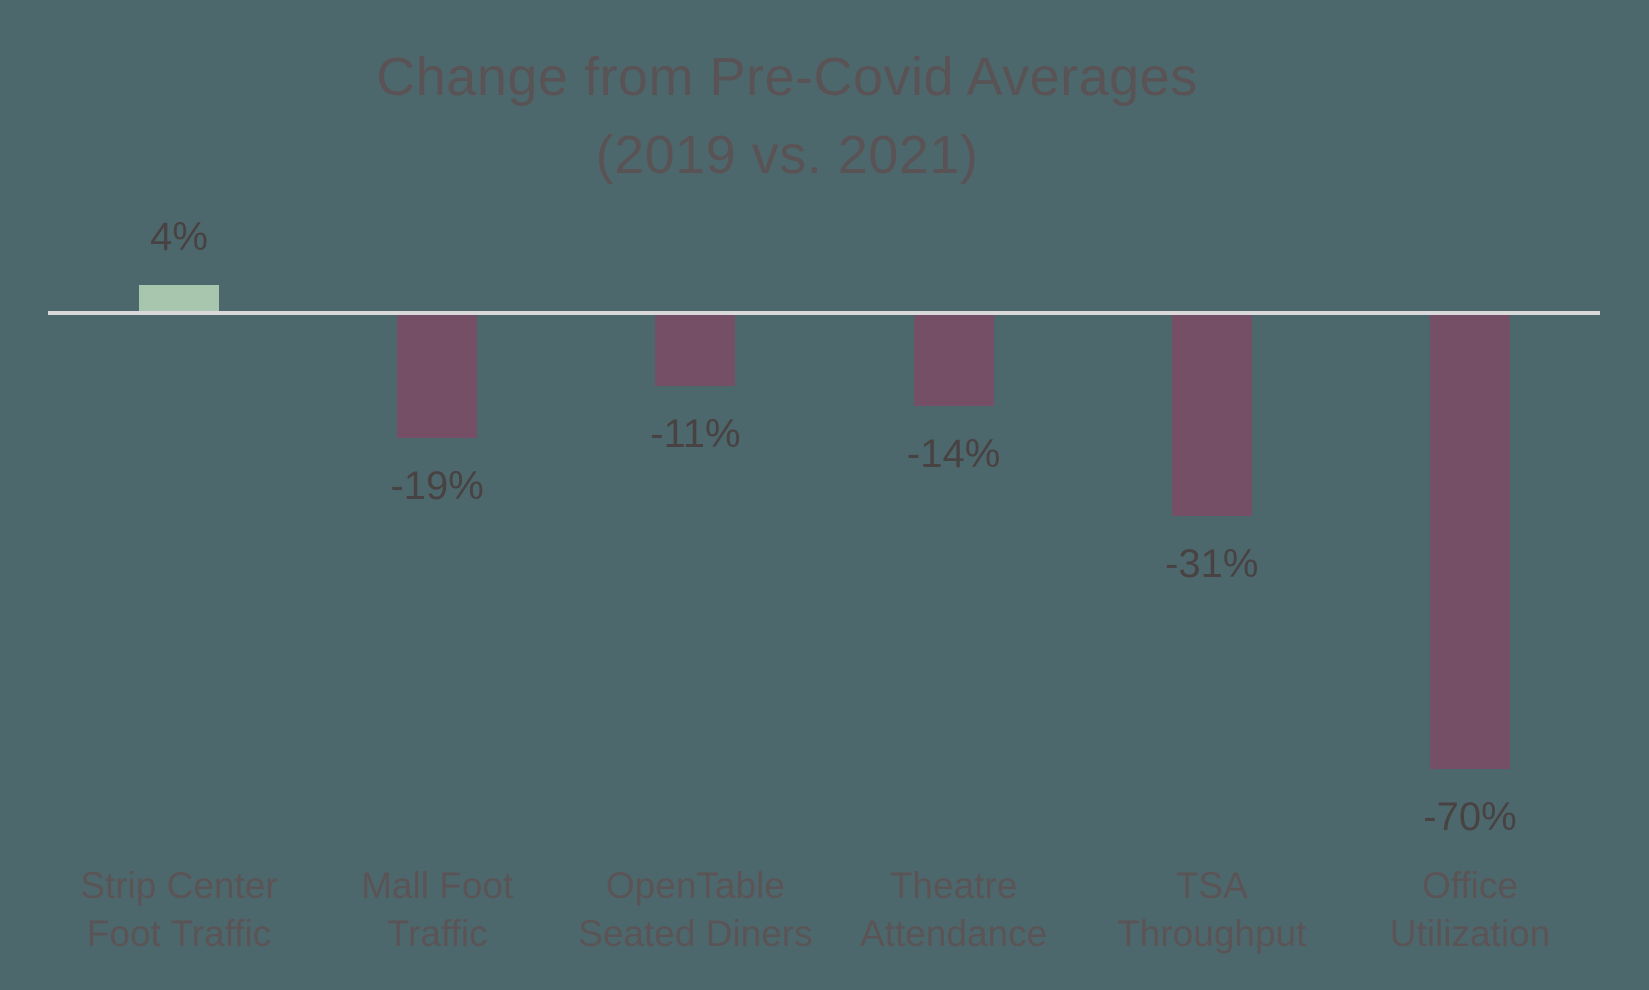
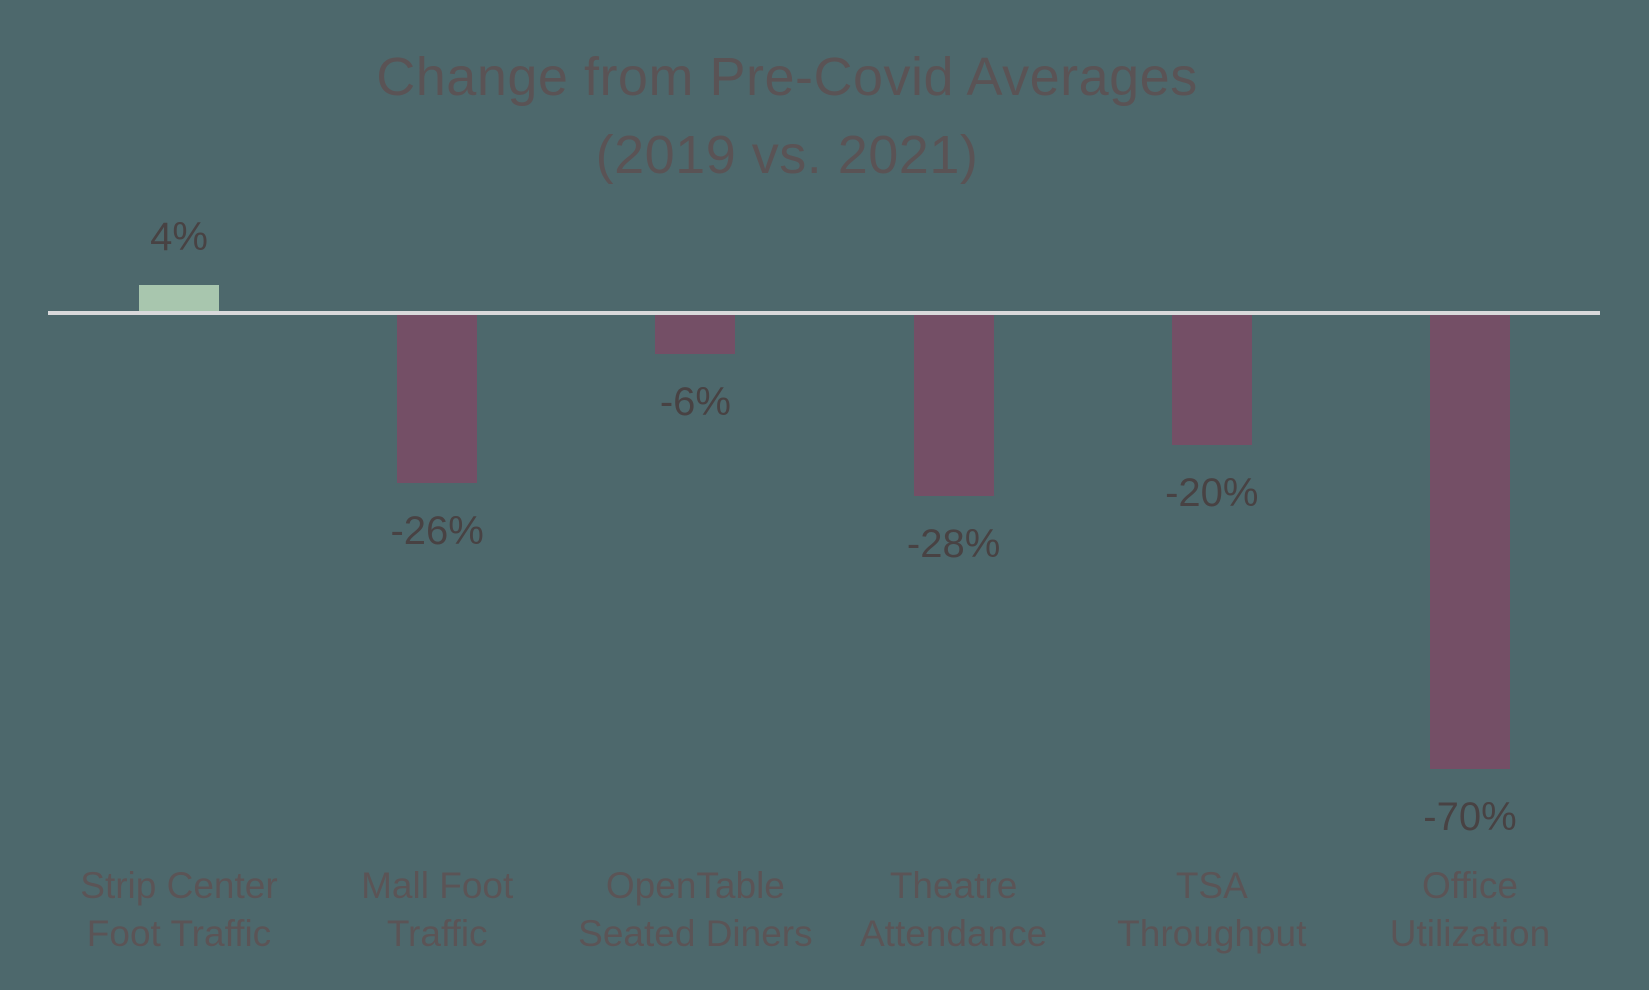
Mall Foot Traffic: -19% -> -26%
OpenTable Seated Diners: -11% -> -6%
Theatre Attendance: -14% -> -28%
TSA Throughput: -31% -> -20%
